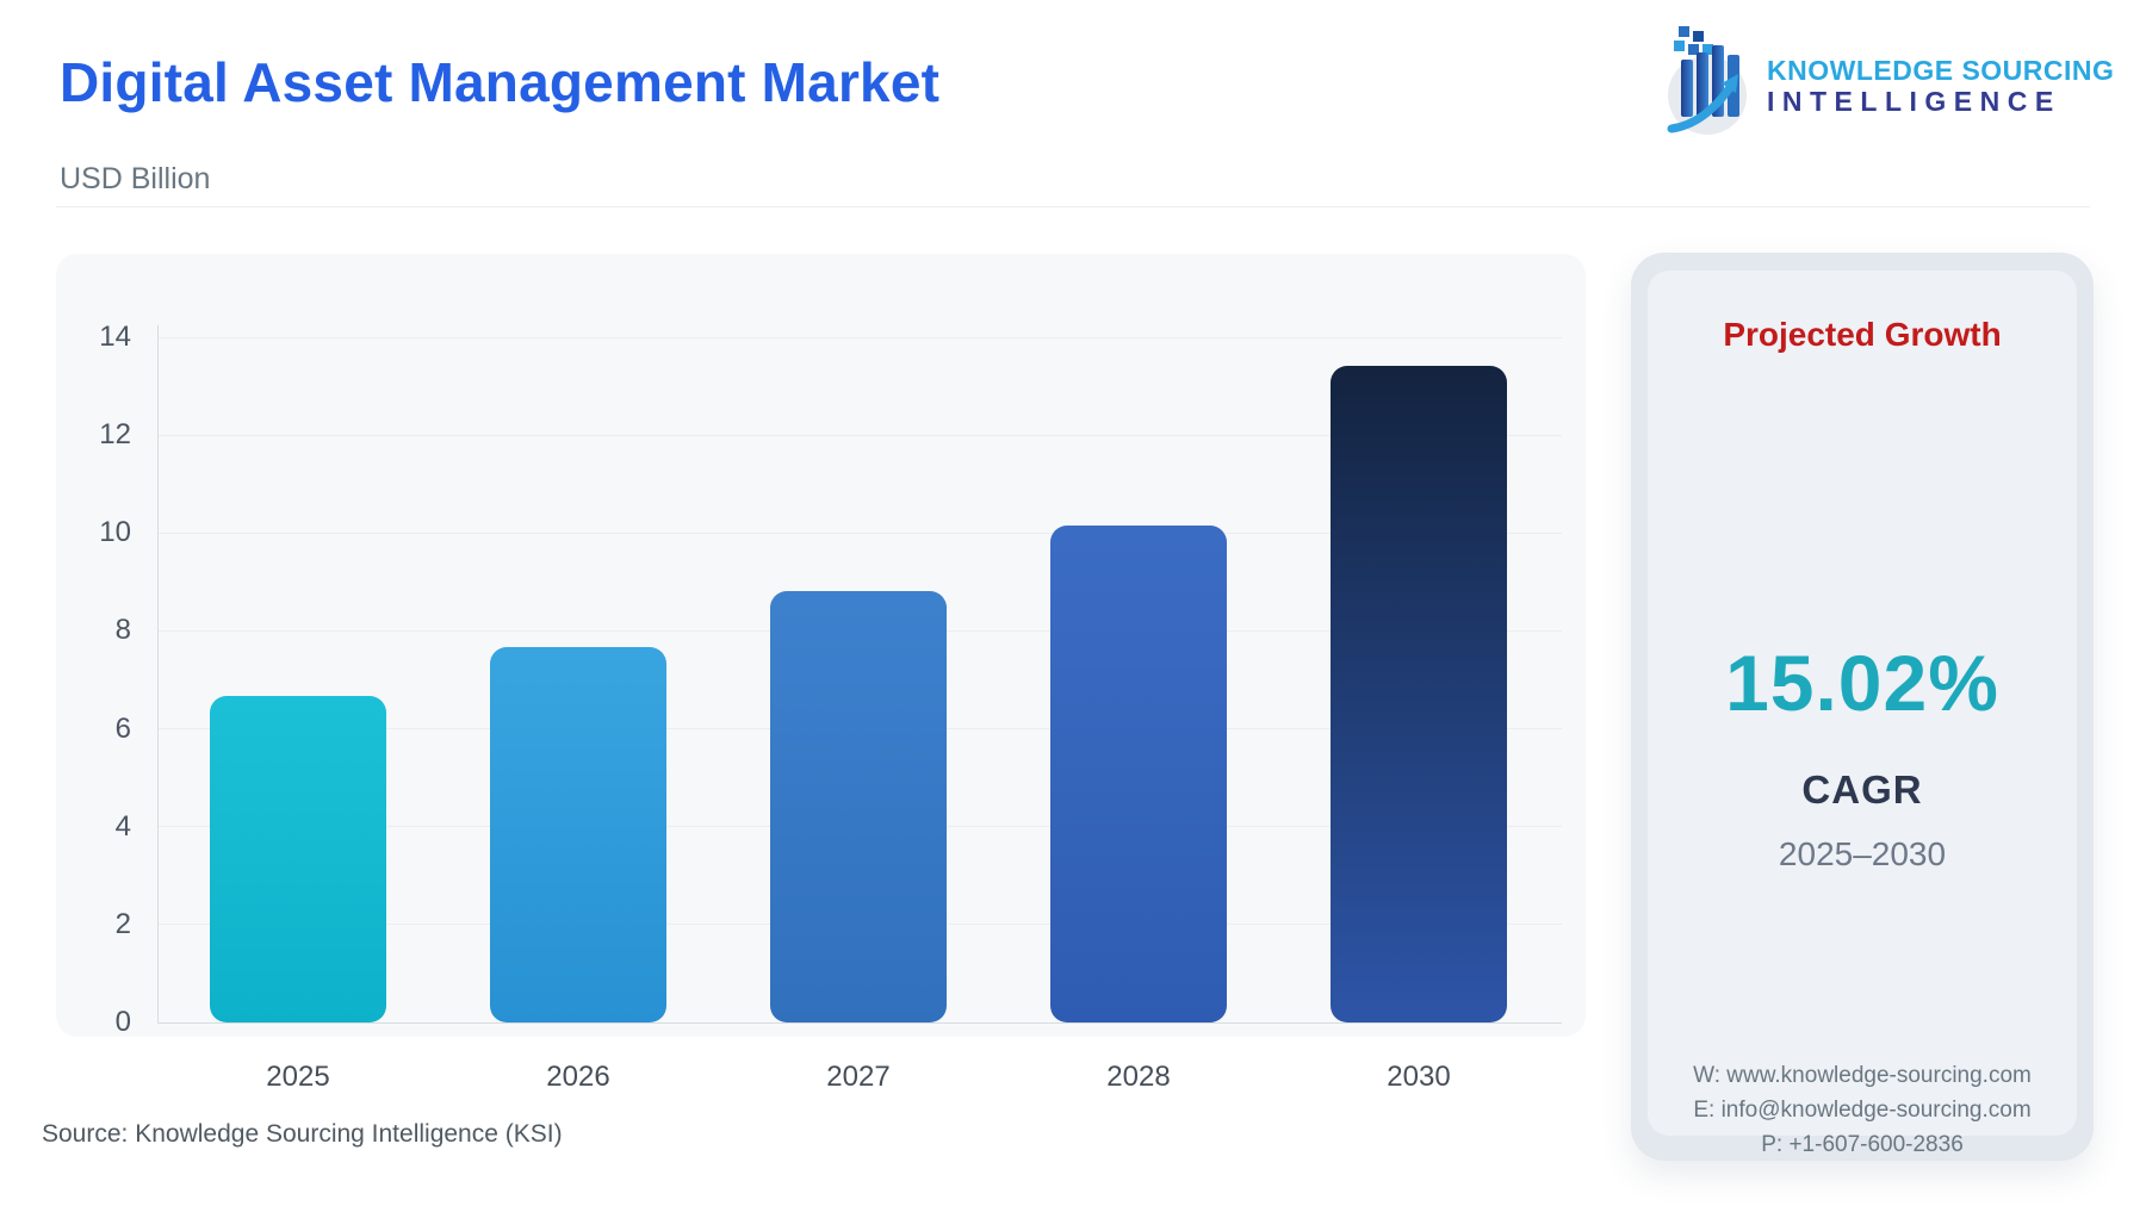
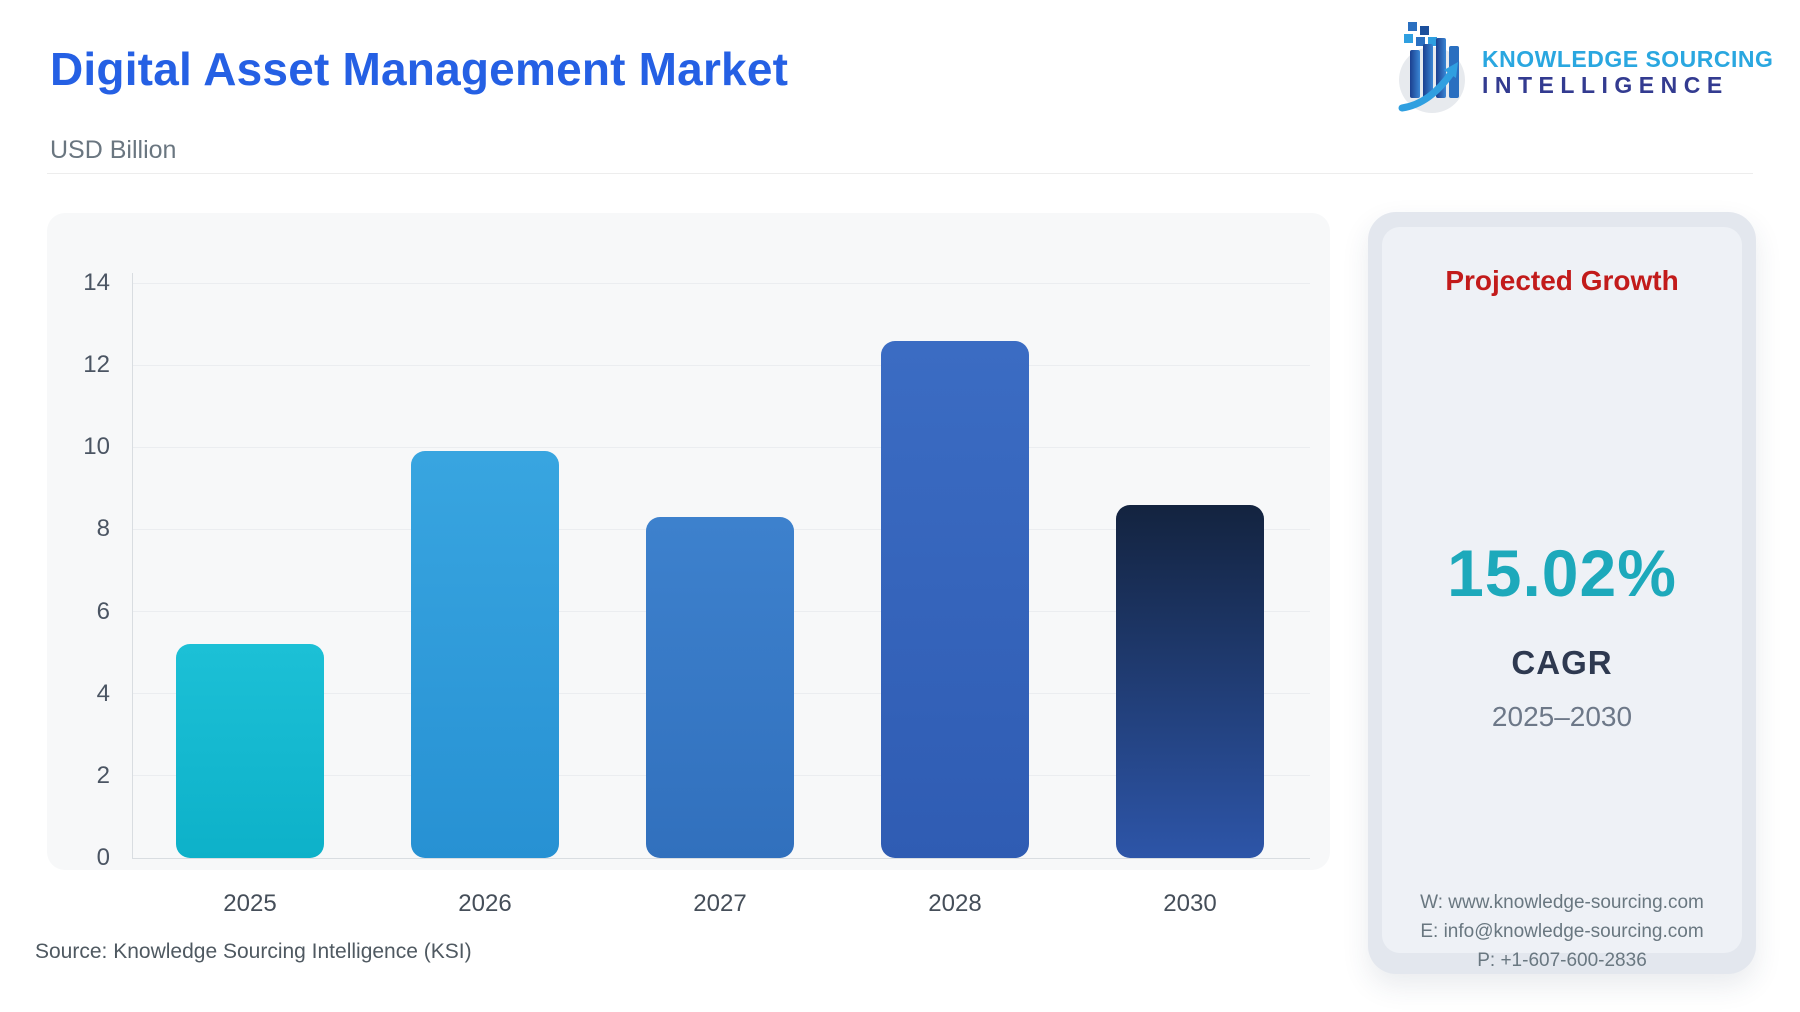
2025: 6.7 -> 5.2
2026: 7.7 -> 9.9
2027: 8.8 -> 8.3
2028: 10.2 -> 12.6
2030: 13.4 -> 8.6
